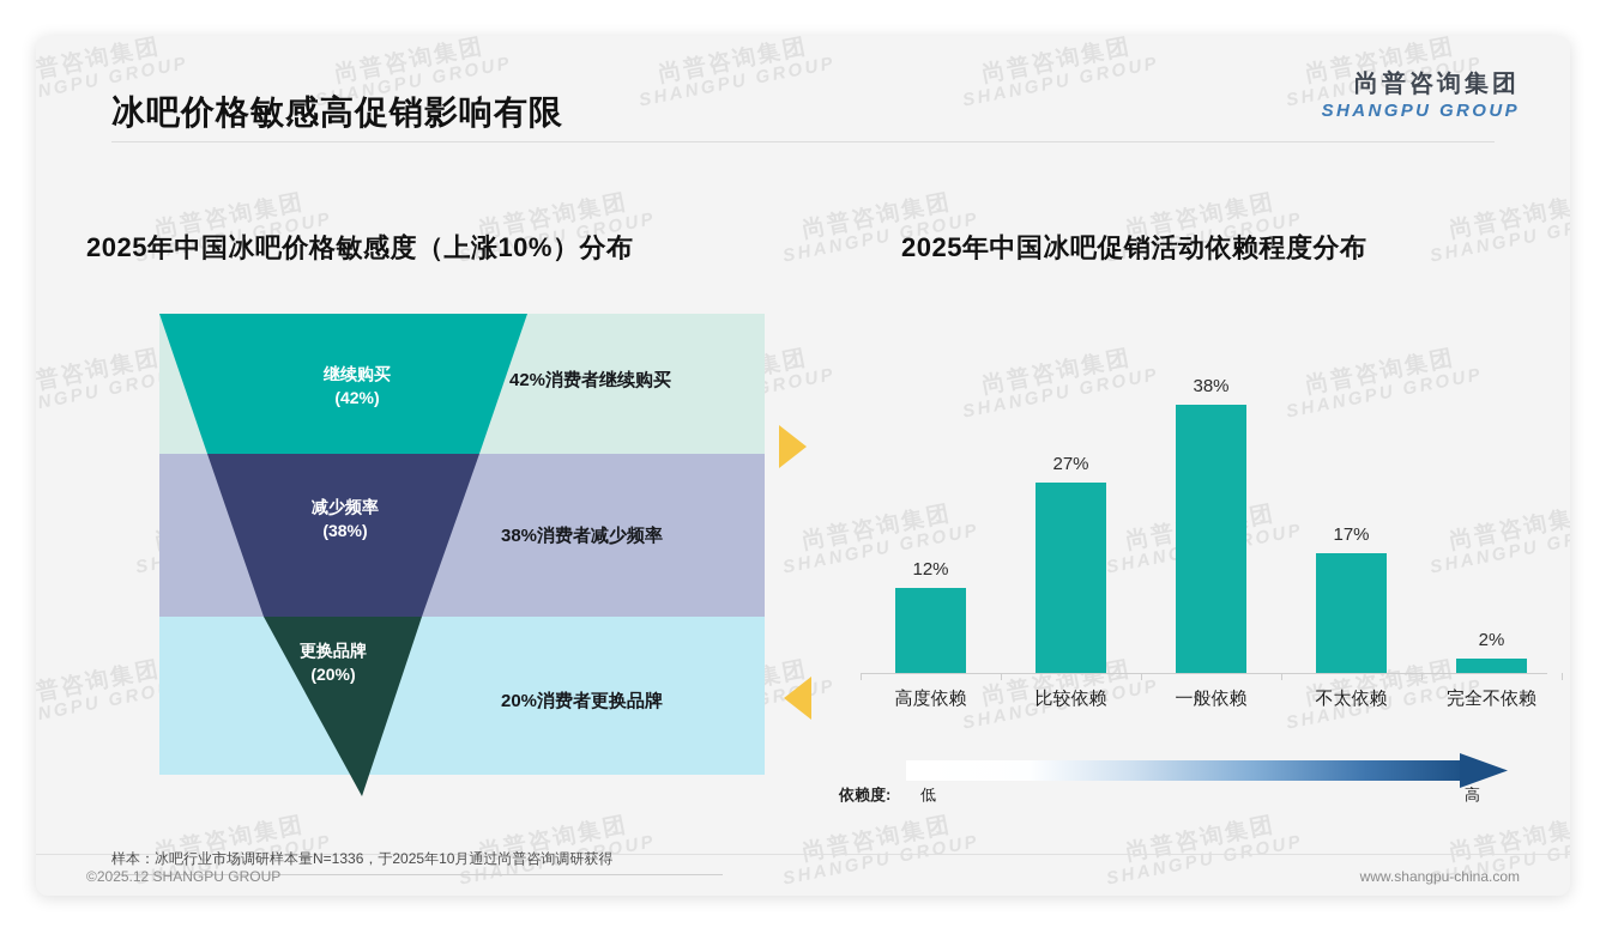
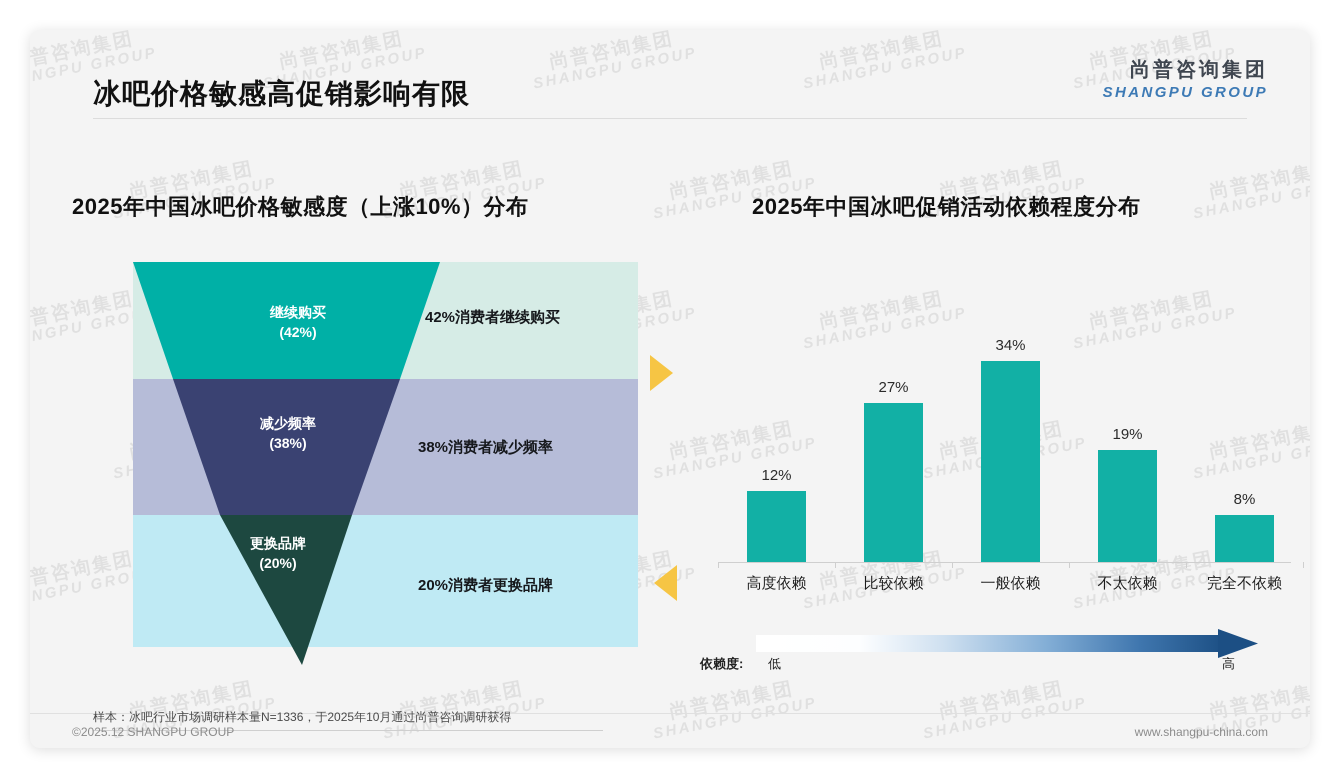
2025年中国冰吧促销活动依赖程度分布/一般依赖: 38% -> 34%
2025年中国冰吧促销活动依赖程度分布/不太依赖: 17% -> 19%
2025年中国冰吧促销活动依赖程度分布/完全不依赖: 2% -> 8%
